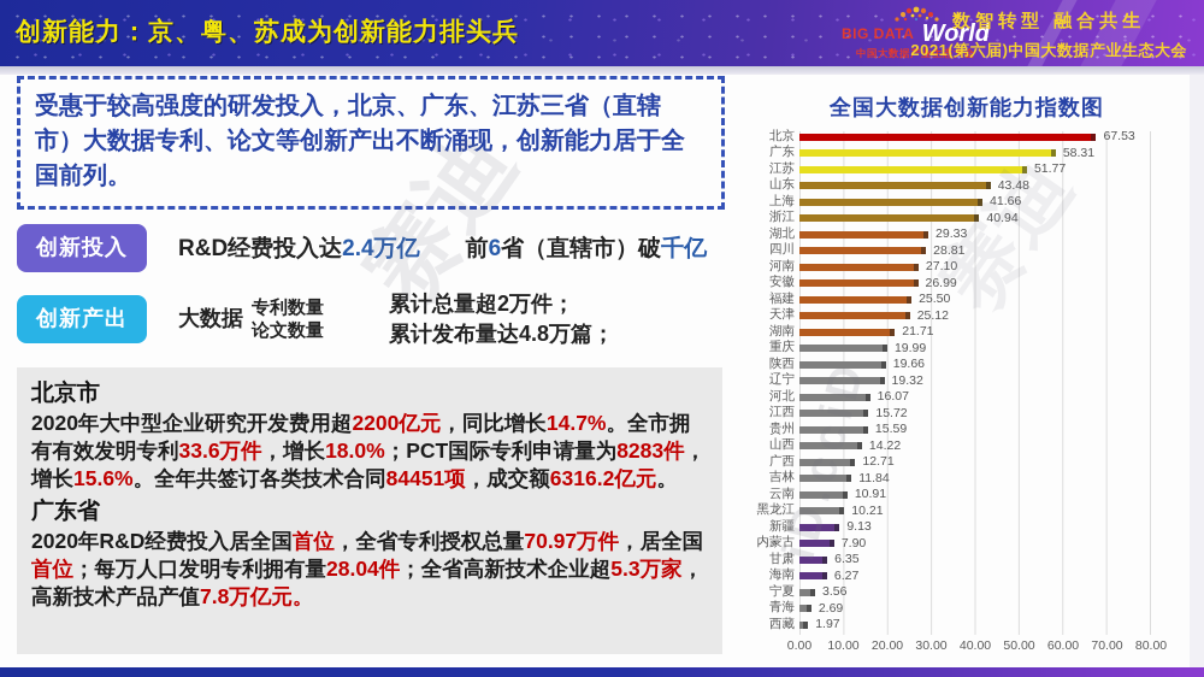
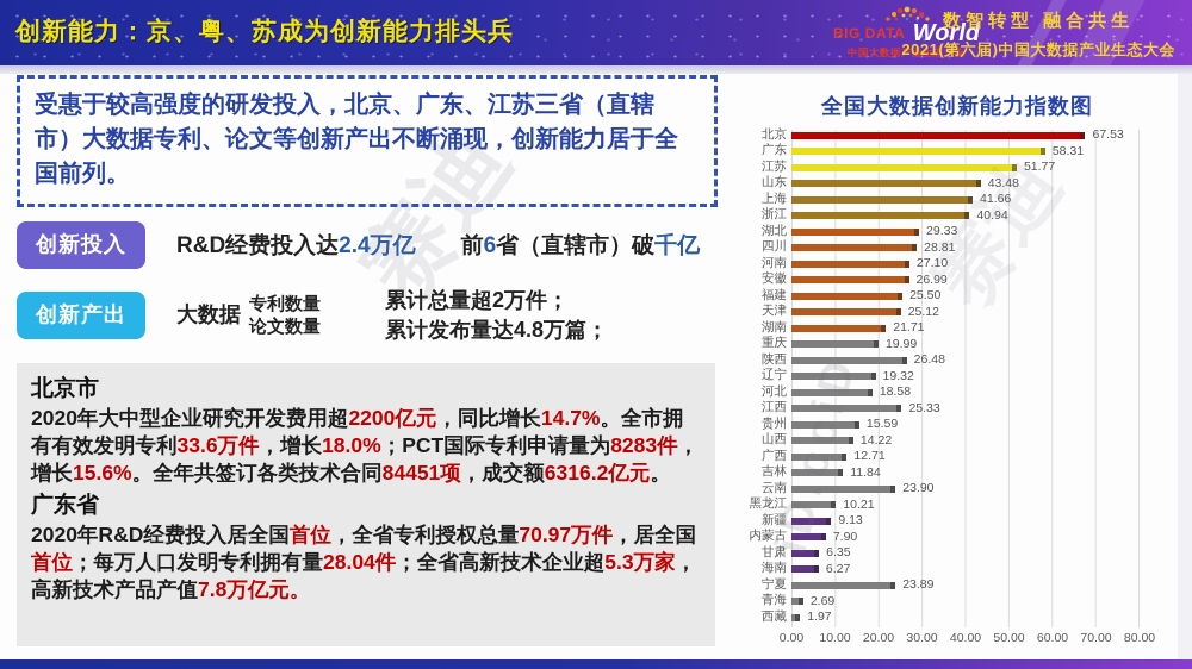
陕西: 19.66 -> 26.48
河北: 16.07 -> 18.58
江西: 15.72 -> 25.33
云南: 10.91 -> 23.90
宁夏: 3.56 -> 23.89
